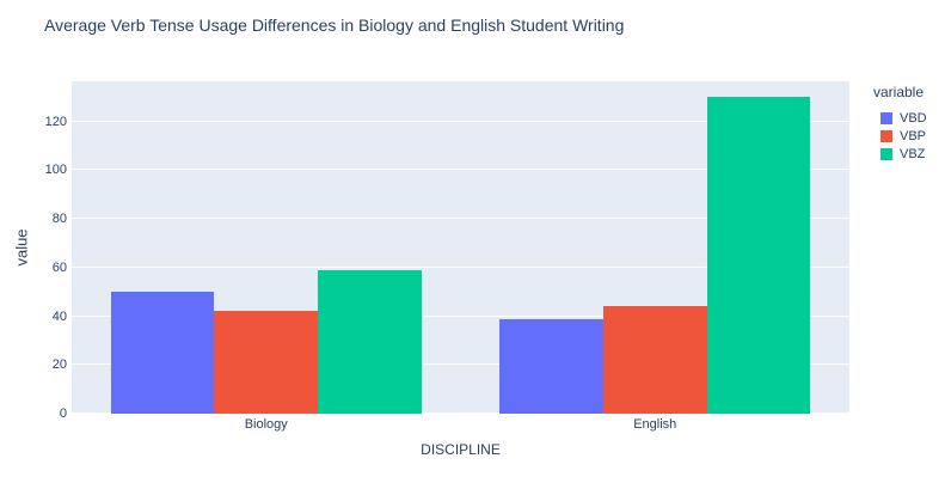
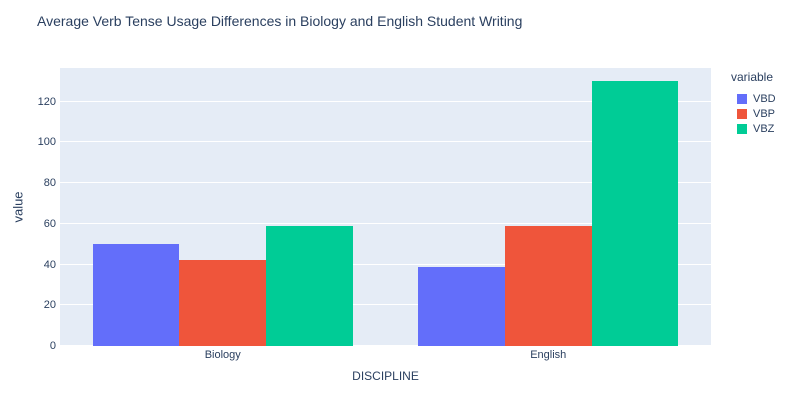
VBP/English: 44 -> 59
